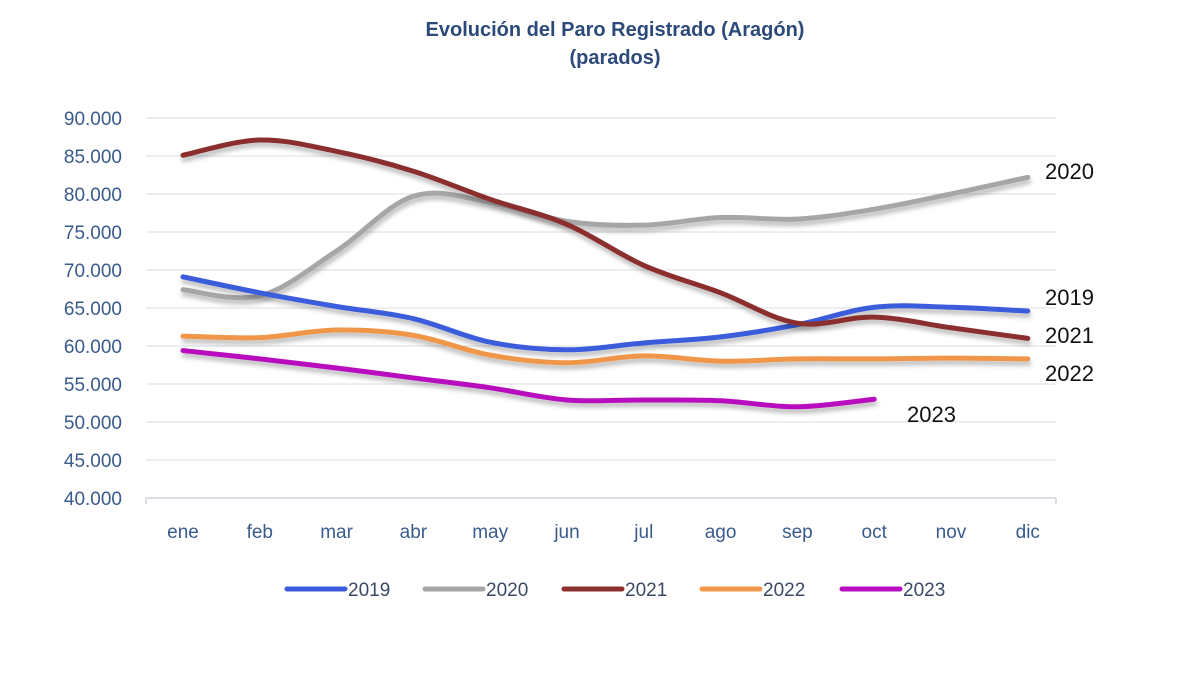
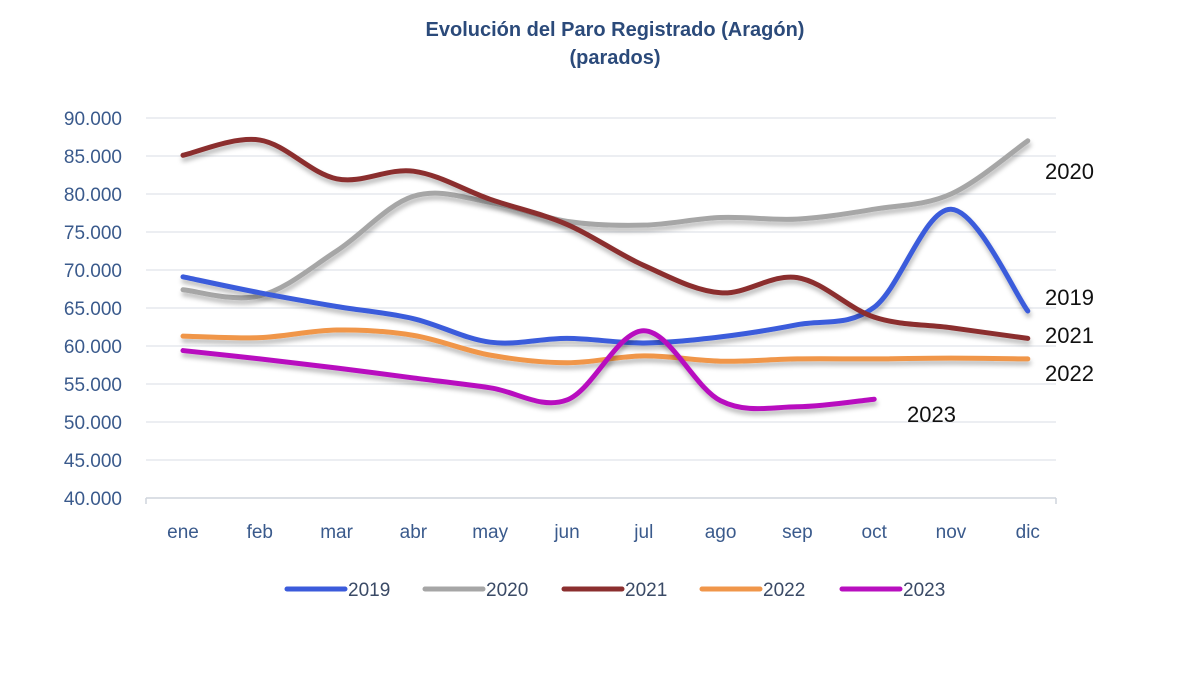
2021/mar: 86000 -> 82000
2019/jun: 60000 -> 61000
2023/jul: 53000 -> 62000
2021/sep: 63000 -> 69000
2019/nov: 65000 -> 78000
2020/dic: 82000 -> 87000
